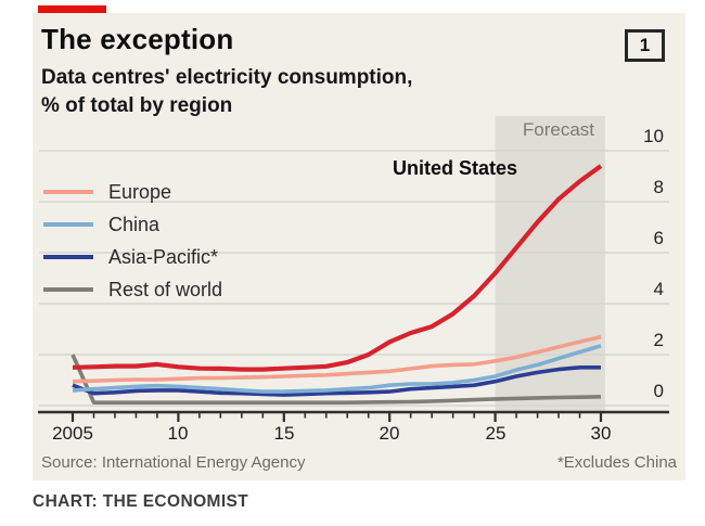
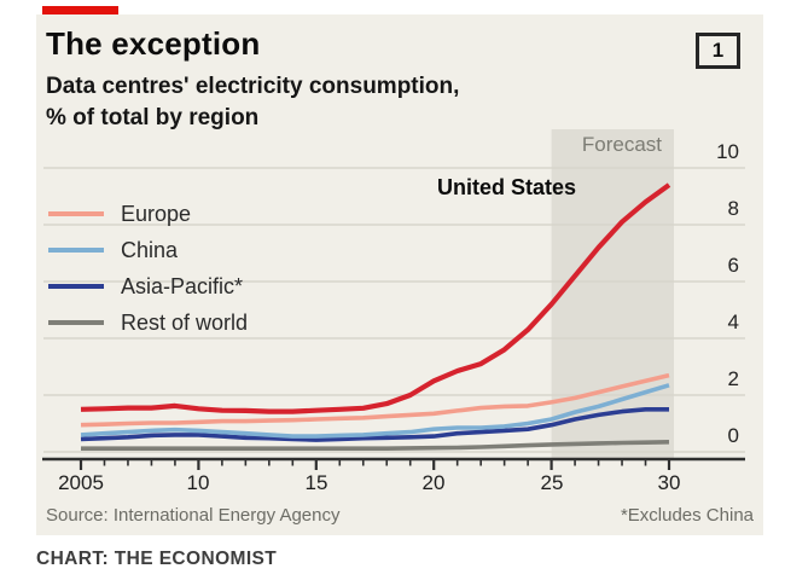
Asia-Pacific*/2005: 0.8 -> 0.5
Rest of world/2005: 2.0 -> 0.1
